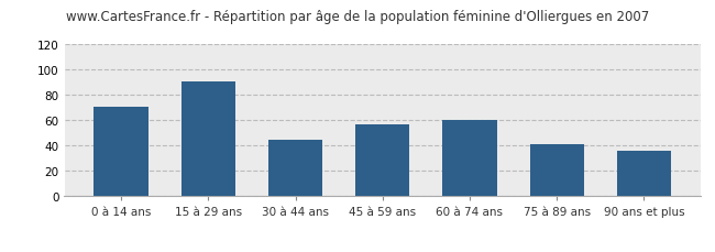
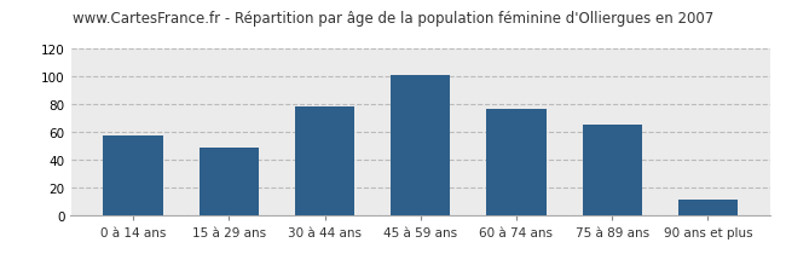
0 à 14 ans: 71 -> 58
15 à 29 ans: 91 -> 49
30 à 44 ans: 45 -> 79
45 à 59 ans: 57 -> 101
60 à 74 ans: 60 -> 77
75 à 89 ans: 41 -> 66
90 ans et plus: 36 -> 12
